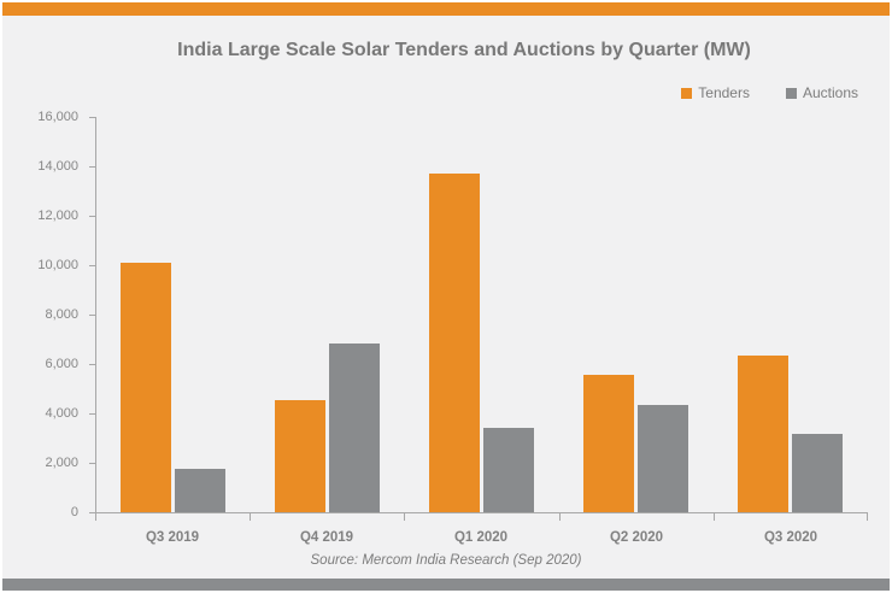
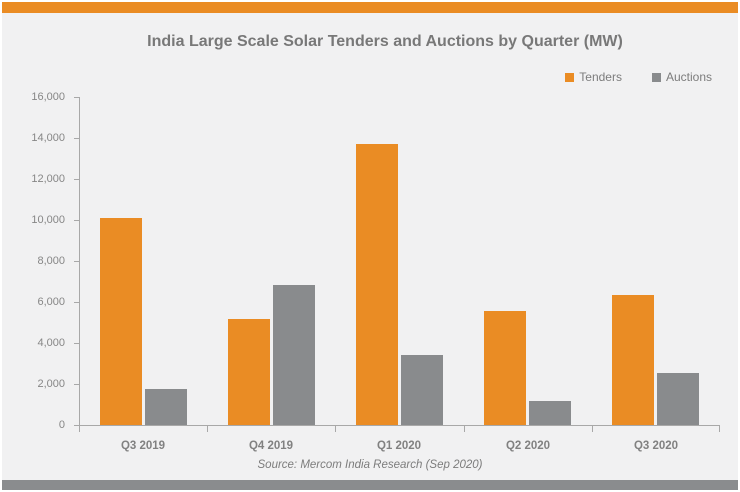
Tenders/Q4 2019: 4600 -> 5200
Auctions/Q2 2020: 4400 -> 1200
Auctions/Q3 2020: 3200 -> 2600
